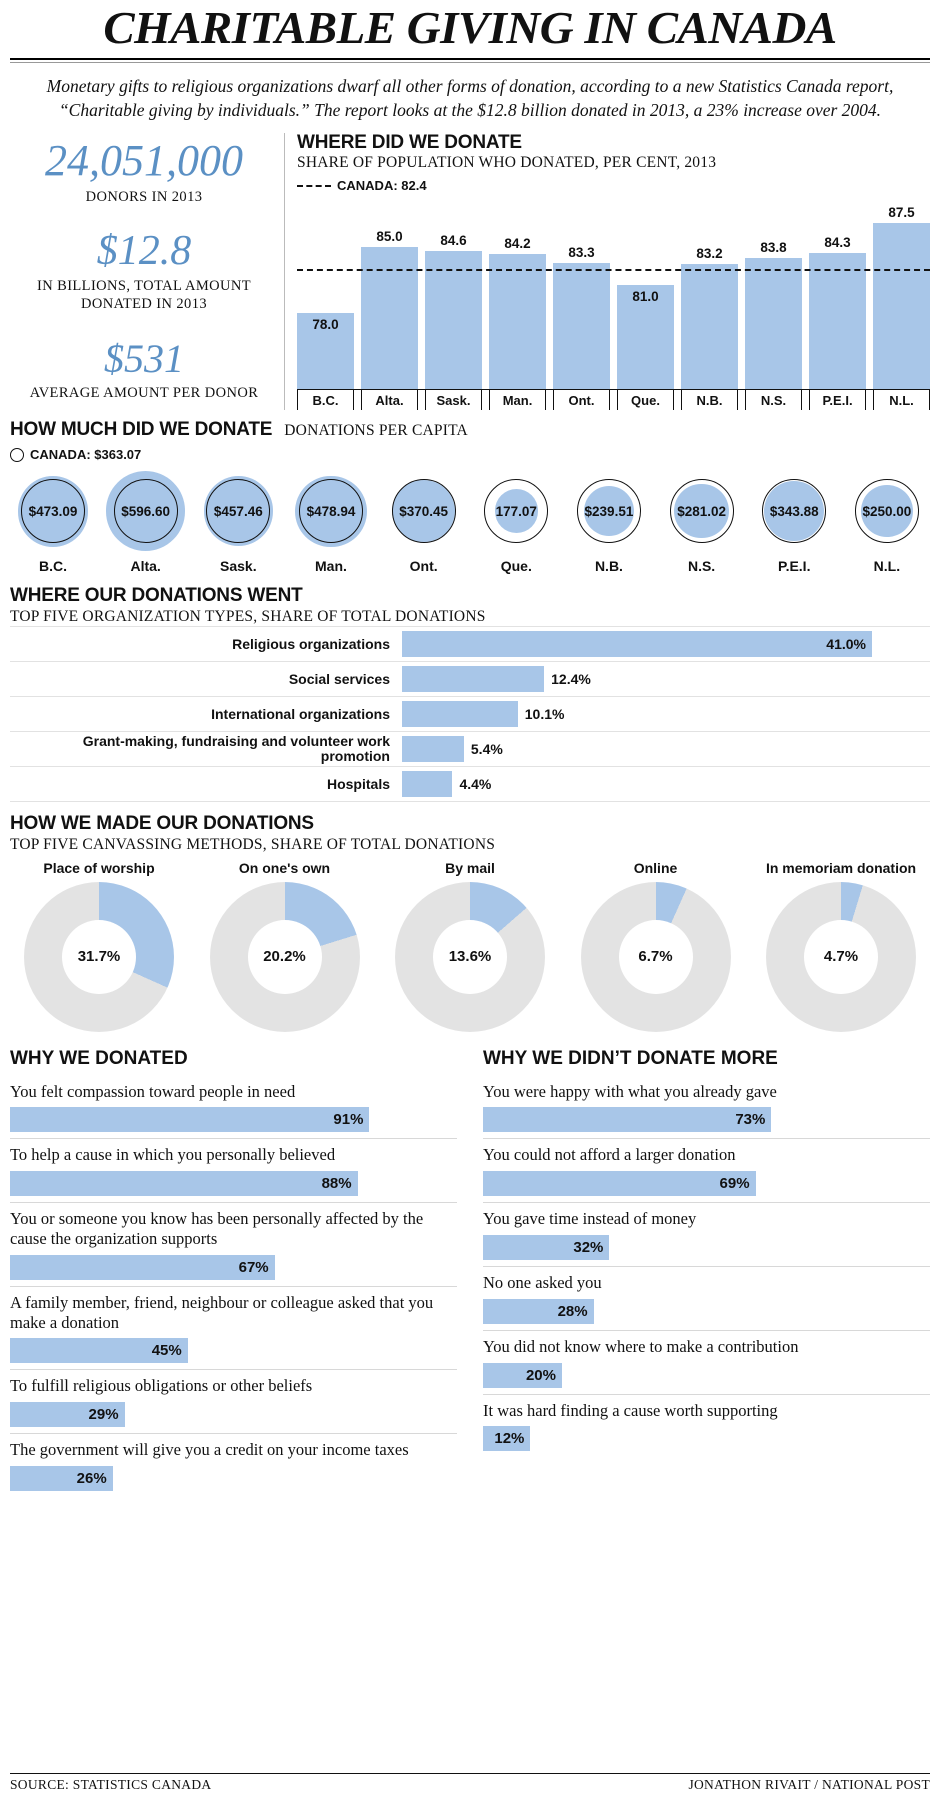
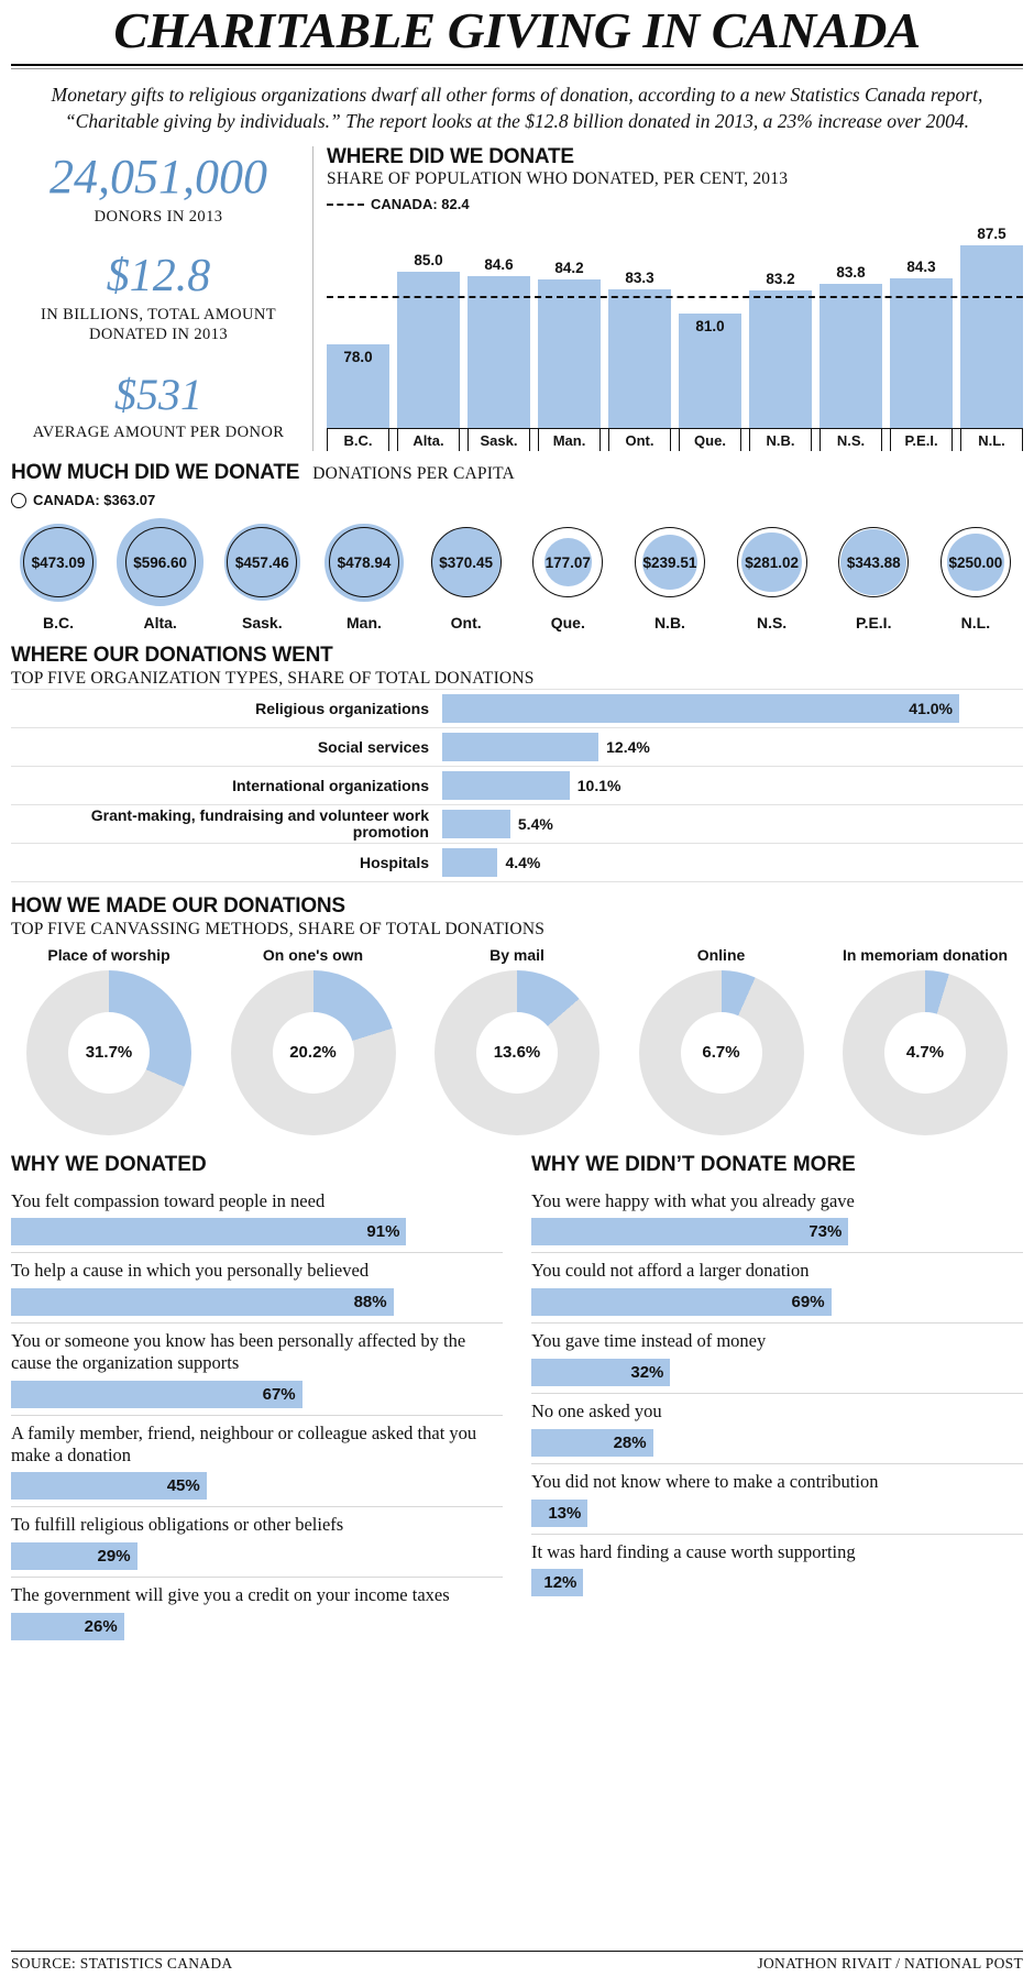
WHY WE DIDN’T DONATE MORE/You did not know where to make a contribution: 20% -> 13%
